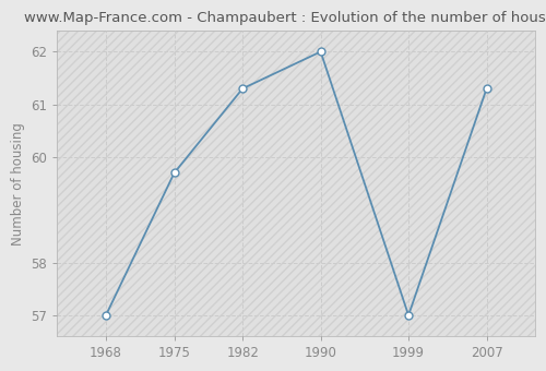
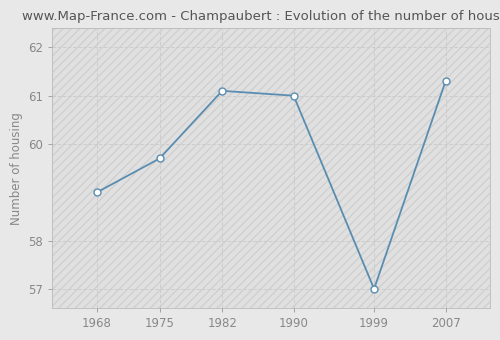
1968: 57.0 -> 59.0
1982: 61.3 -> 61.1
1990: 62.0 -> 61.0
